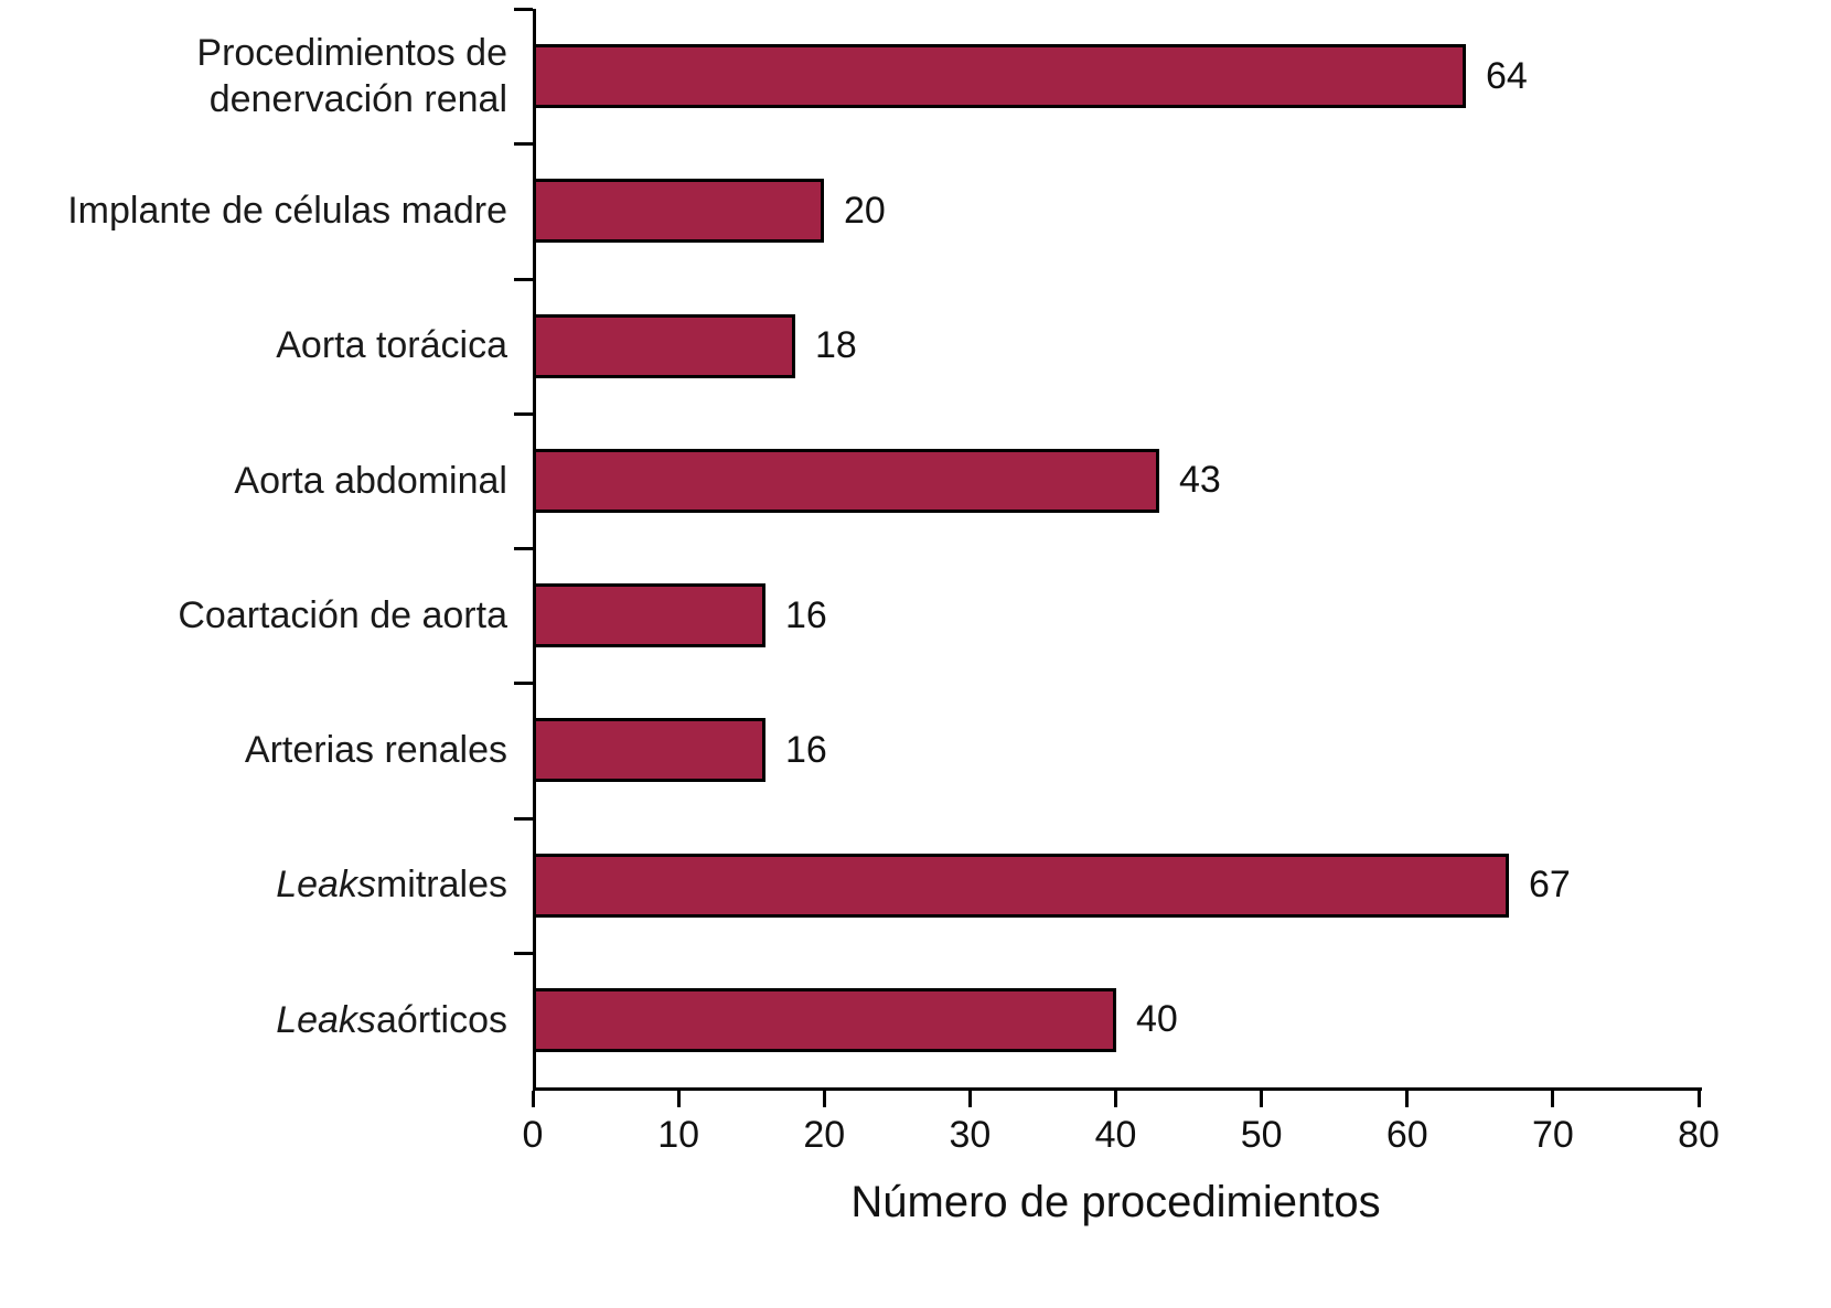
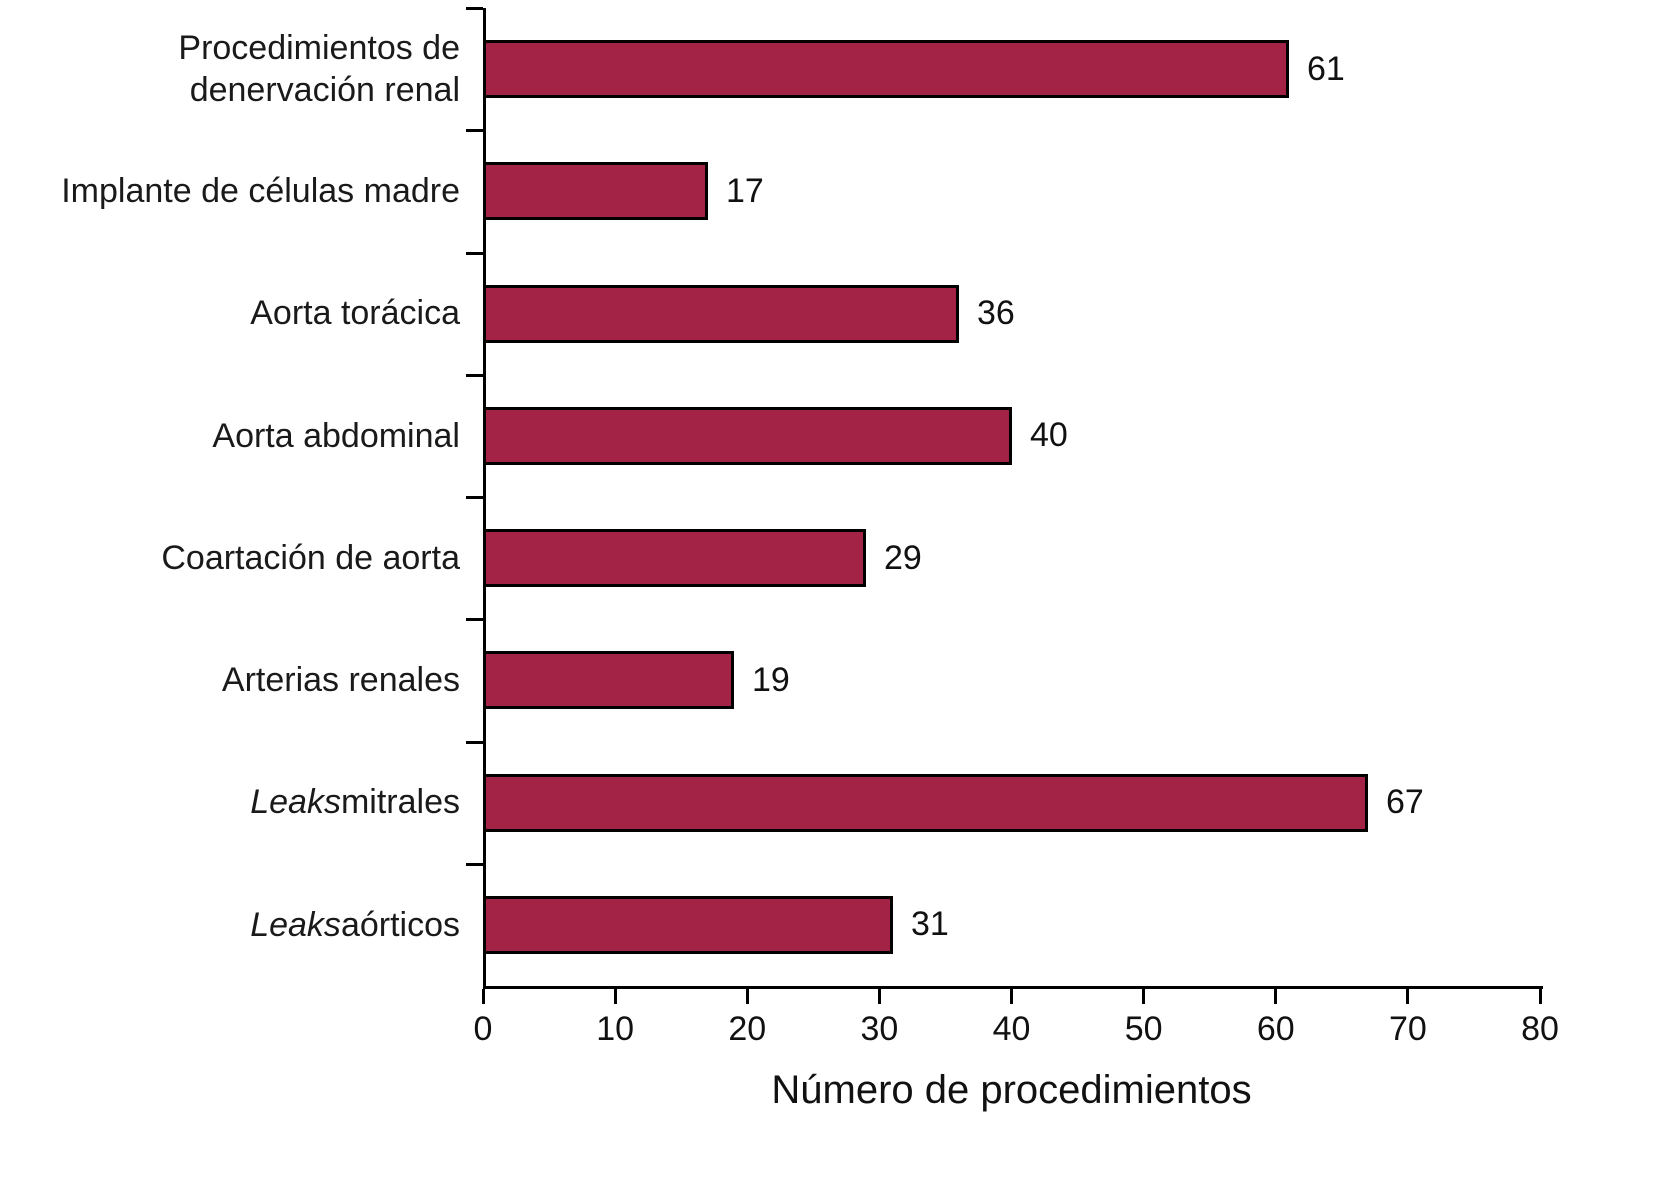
Procedimientos de denervación renal: 64 -> 61
Implante de células madre: 20 -> 17
Aorta torácica: 18 -> 36
Aorta abdominal: 43 -> 40
Coartación de aorta: 16 -> 29
Arterias renales: 16 -> 19
Leaks aórticos: 40 -> 31
